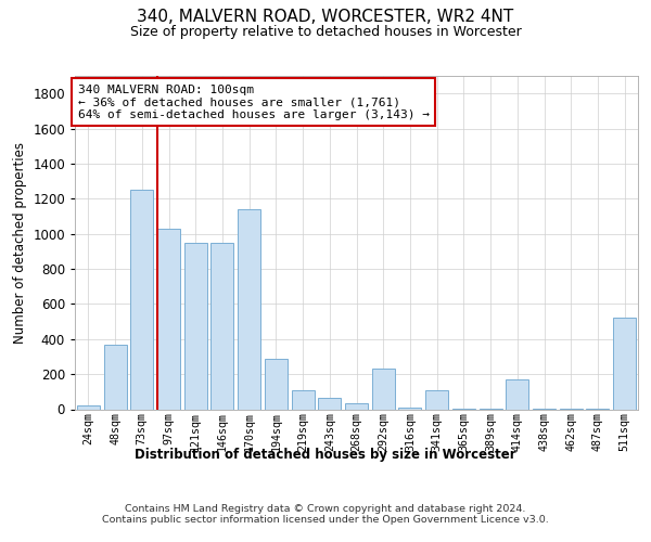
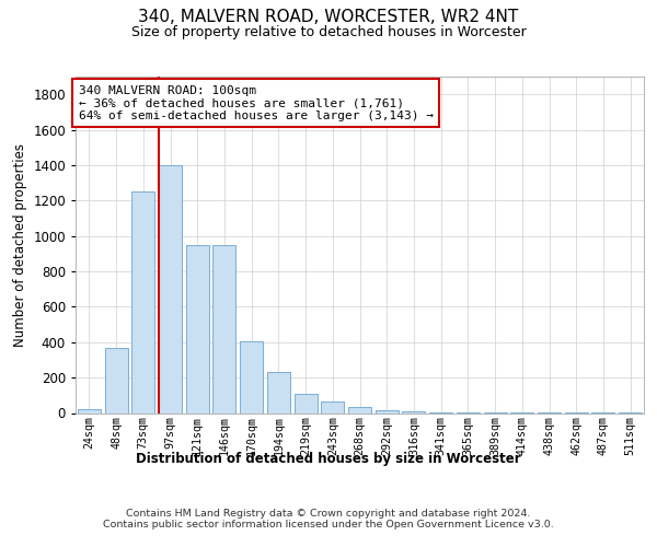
97sqm: 1030 -> 1400
170sqm: 1140 -> 400
194sqm: 290 -> 230
292sqm: 230 -> 20
341sqm: 110 -> 0
414sqm: 170 -> 0
511sqm: 520 -> 0
